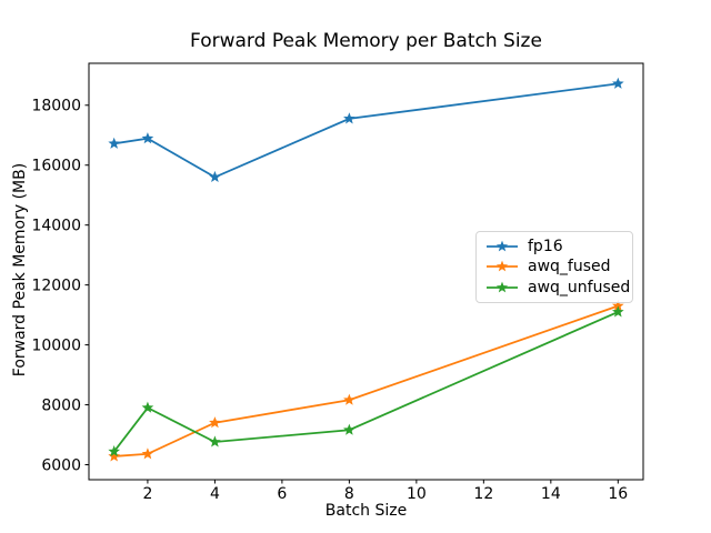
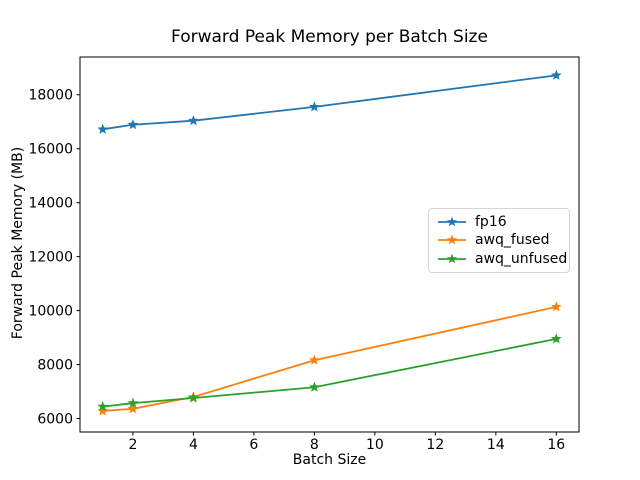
awq_unfused/2: 7900 -> 6600
fp16/4: 15600 -> 17000
awq_fused/4: 7400 -> 6800
awq_fused/16: 11300 -> 10100
awq_unfused/16: 11100 -> 9000
